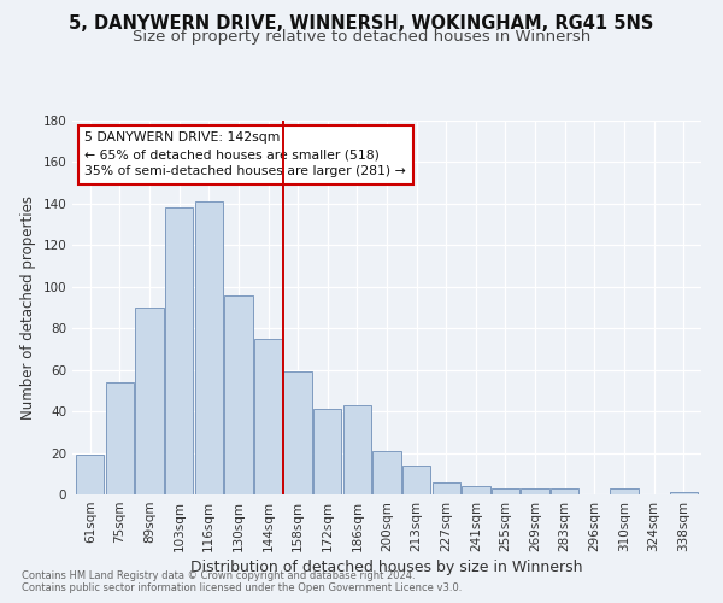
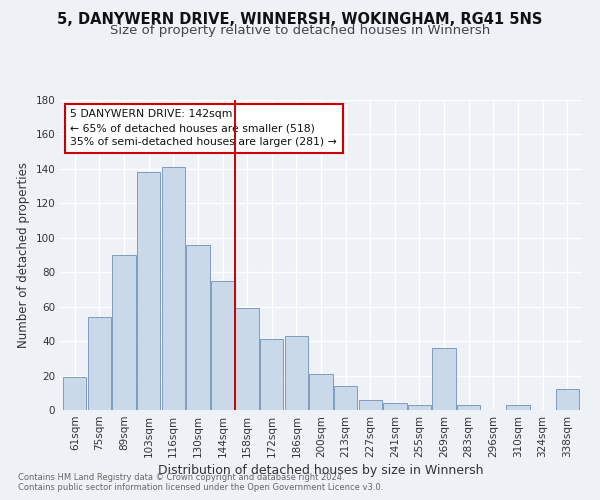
269sqm: 3 -> 36
338sqm: 1 -> 12
